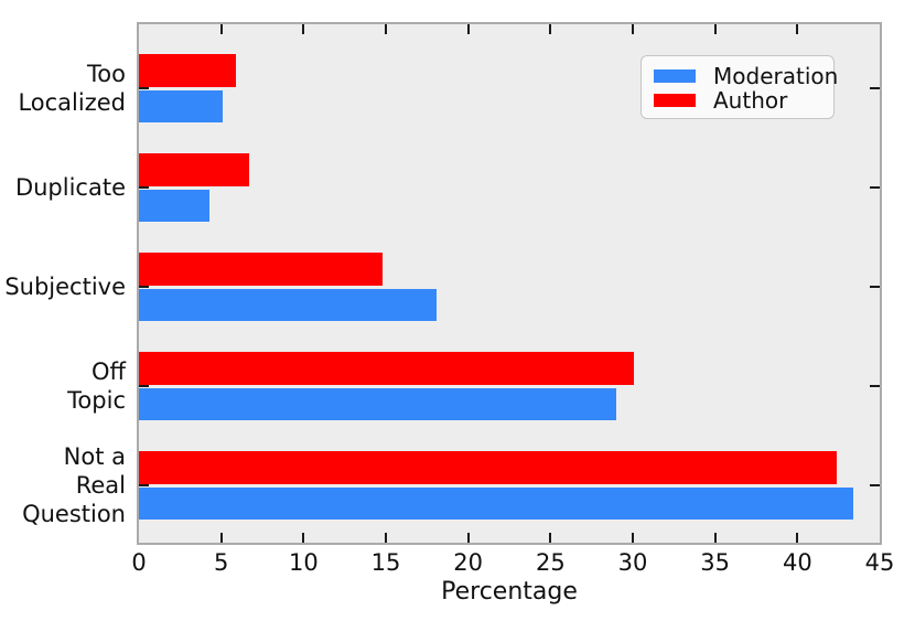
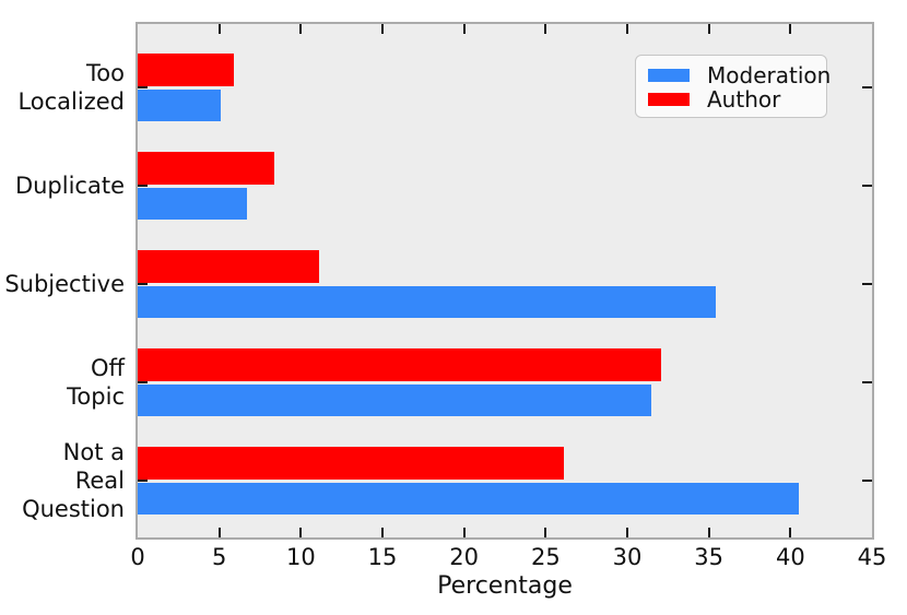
Moderation/Duplicate: 4.3 -> 6.7
Author/Duplicate: 6.7 -> 8.4
Moderation/Subjective: 18.1 -> 35.4
Author/Subjective: 14.8 -> 11.1
Moderation/Off Topic: 29.0 -> 31.5
Author/Off Topic: 30.1 -> 32.1
Moderation/Not a Real Question: 43.4 -> 40.5
Author/Not a Real Question: 42.4 -> 26.1
